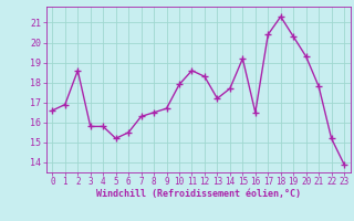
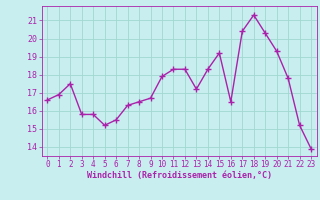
2: 18.6 -> 17.5
11: 18.6 -> 18.3
14: 17.7 -> 18.3
